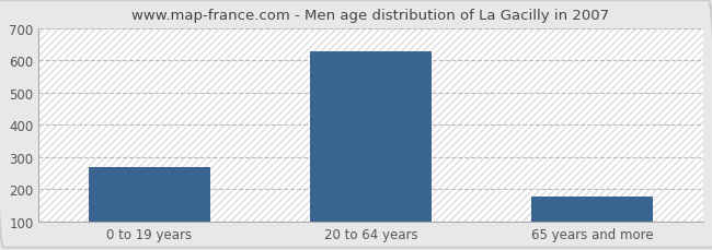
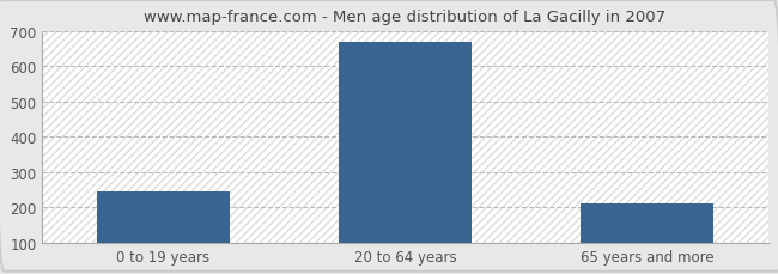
0 to 19 years: 270 -> 245
20 to 64 years: 627 -> 670
65 years and more: 176 -> 210
